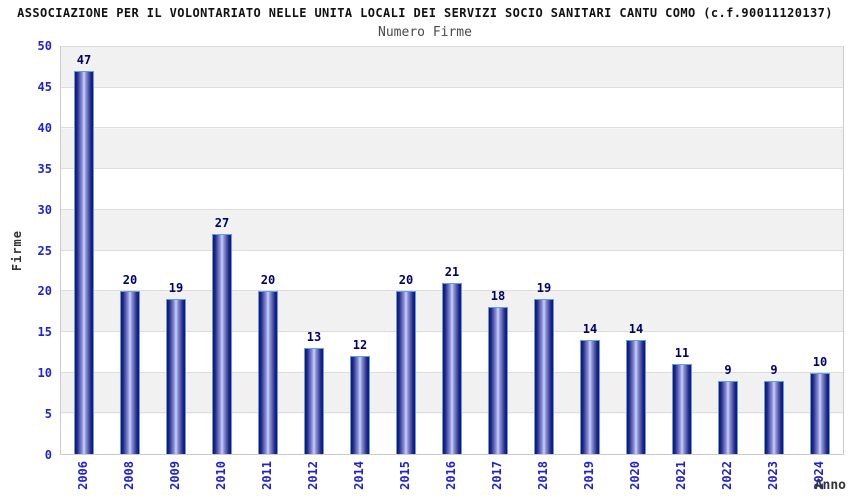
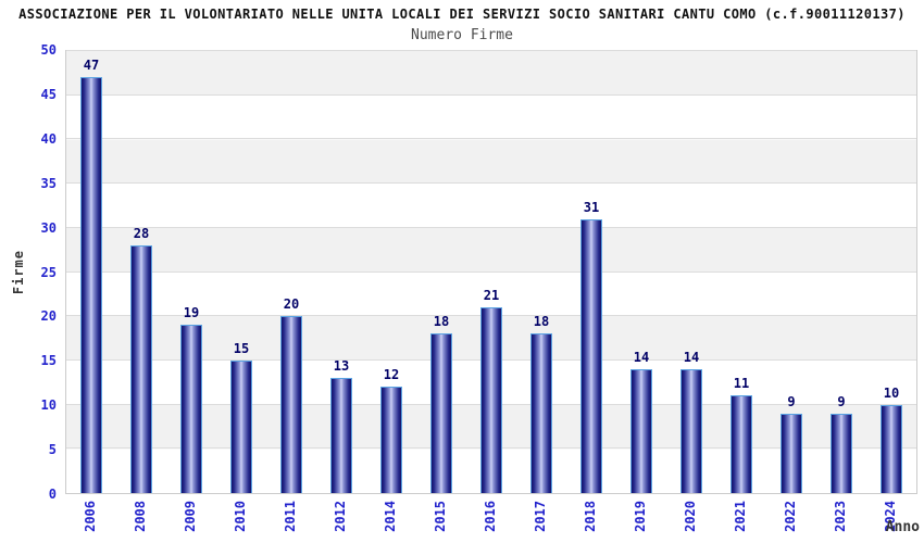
2008: 20 -> 28
2010: 27 -> 15
2015: 20 -> 18
2018: 19 -> 31
